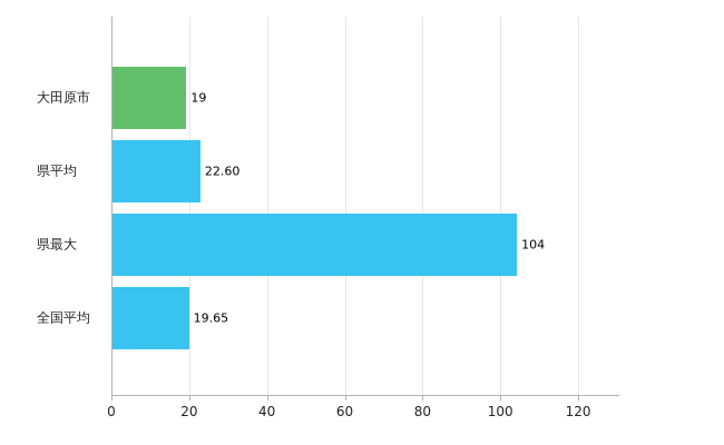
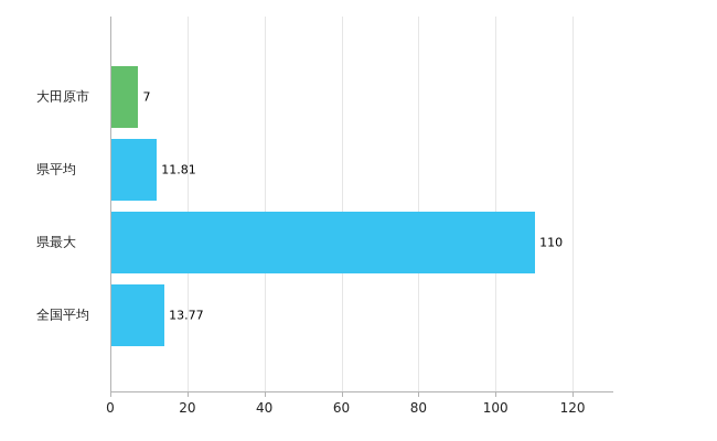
大田原市: 19 -> 7
県平均: 22.60 -> 11.81
県最大: 104 -> 110
全国平均: 19.65 -> 13.77
